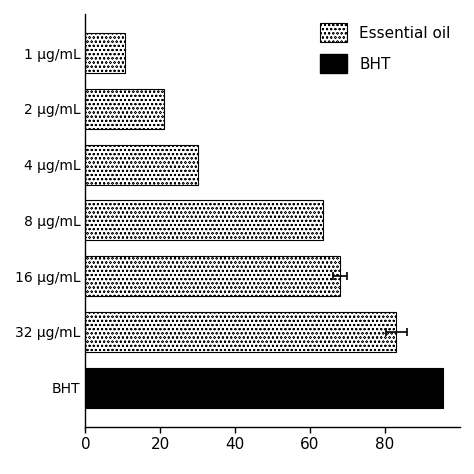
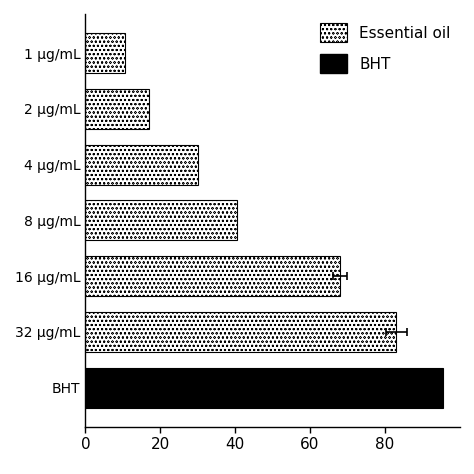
2 μg/mL: 21.0 -> 17.0
8 μg/mL: 63.5 -> 40.5
